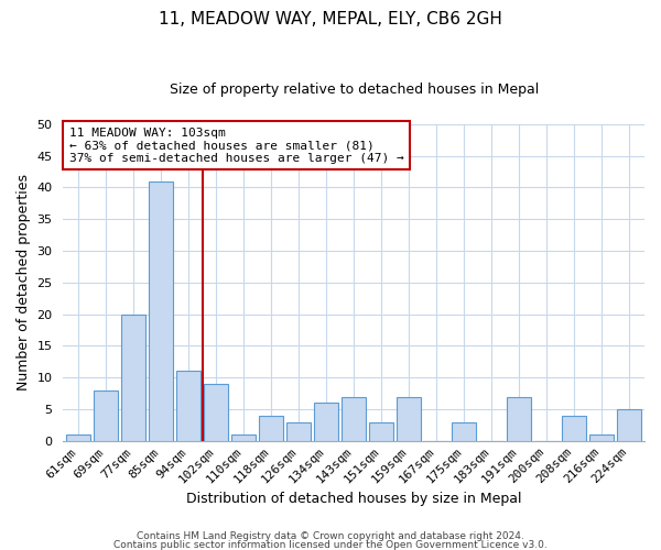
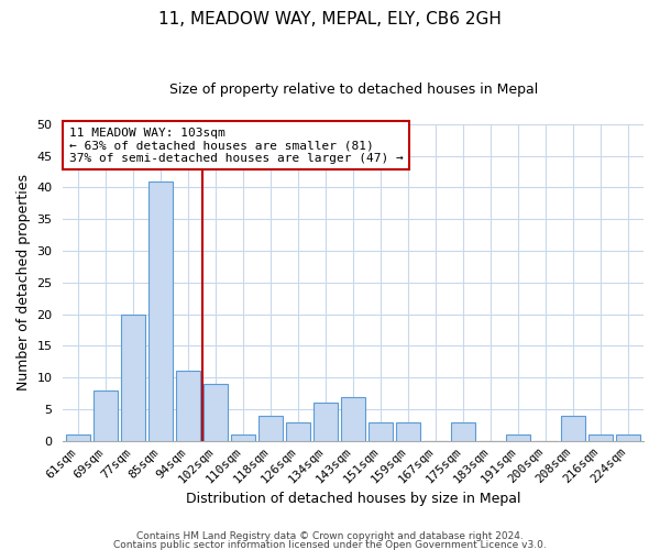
159sqm: 7 -> 3
191sqm: 7 -> 1
224sqm: 5 -> 1
